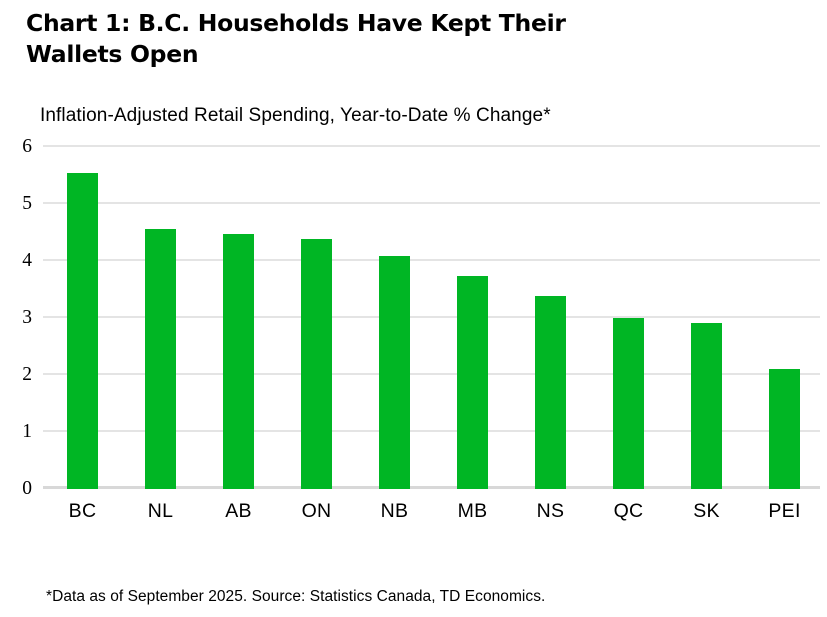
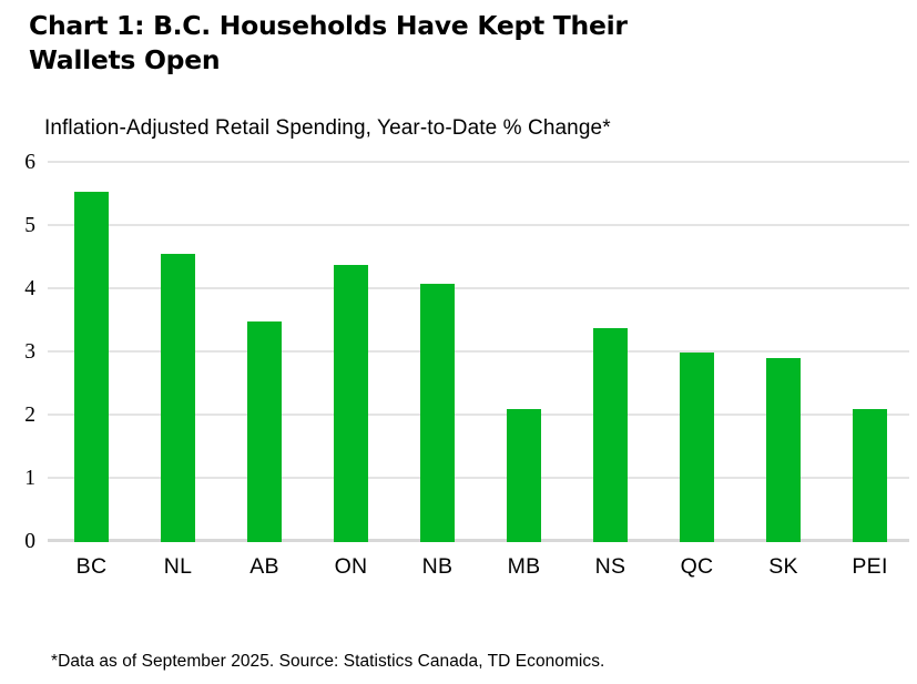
AB: 4.5 -> 3.5
MB: 3.7 -> 2.1
